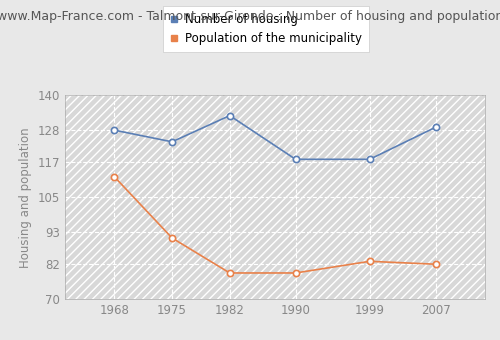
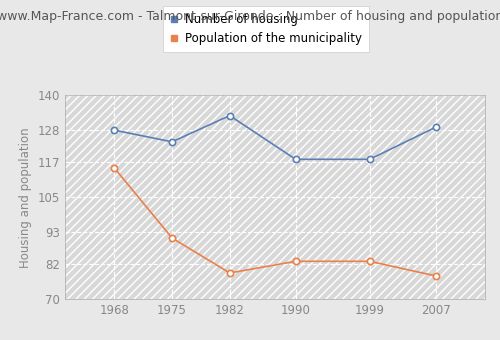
Population of the municipality/1968: 112 -> 115
Population of the municipality/1990: 79 -> 83
Population of the municipality/2007: 82 -> 78
